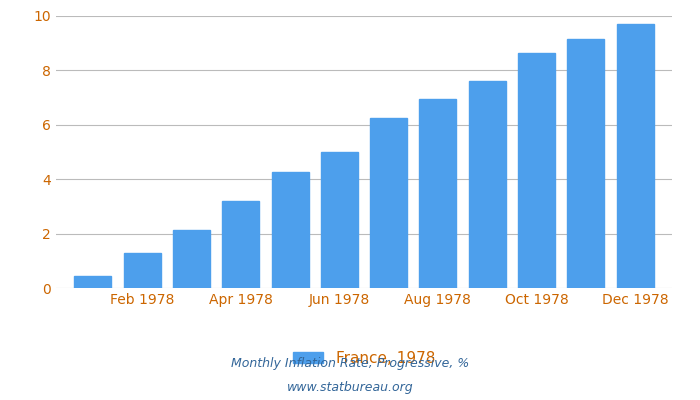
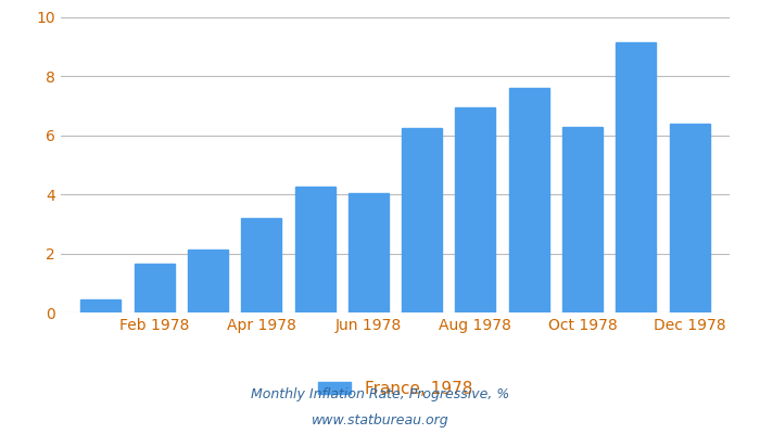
Feb 1978: 1.30 -> 1.65
Jun 1978: 5.00 -> 4.05
Oct 1978: 8.65 -> 6.30
Dec 1978: 9.70 -> 6.40
